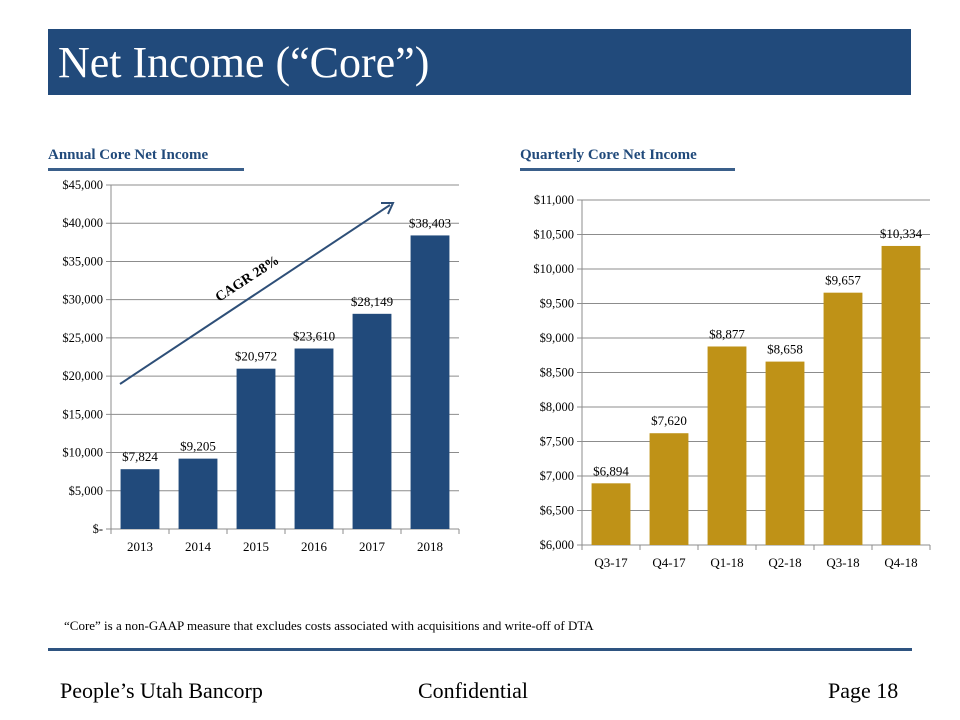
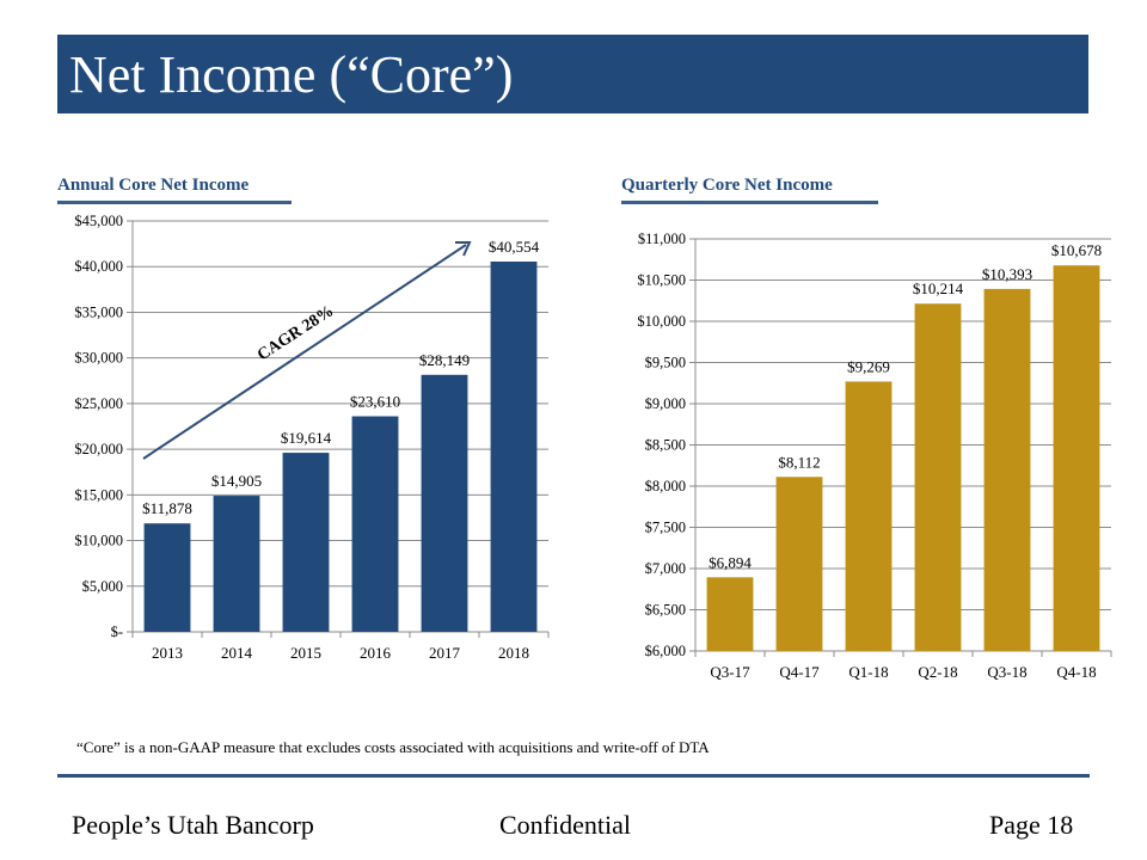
Annual Core Net Income/2013: $7,824 -> $11,878
Annual Core Net Income/2014: $9,205 -> $14,905
Annual Core Net Income/2015: $20,972 -> $19,614
Annual Core Net Income/2018: $38,403 -> $40,554
Quarterly Core Net Income/Q4-17: $7,620 -> $8,112
Quarterly Core Net Income/Q1-18: $8,877 -> $9,269
Quarterly Core Net Income/Q2-18: $8,658 -> $10,214
Quarterly Core Net Income/Q3-18: $9,657 -> $10,393
Quarterly Core Net Income/Q4-18: $10,334 -> $10,678
